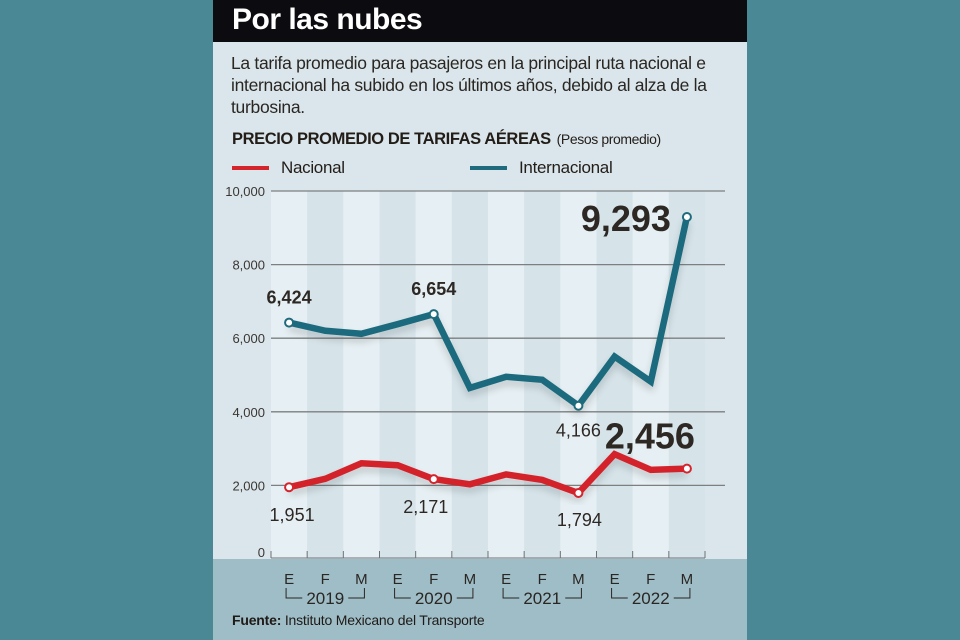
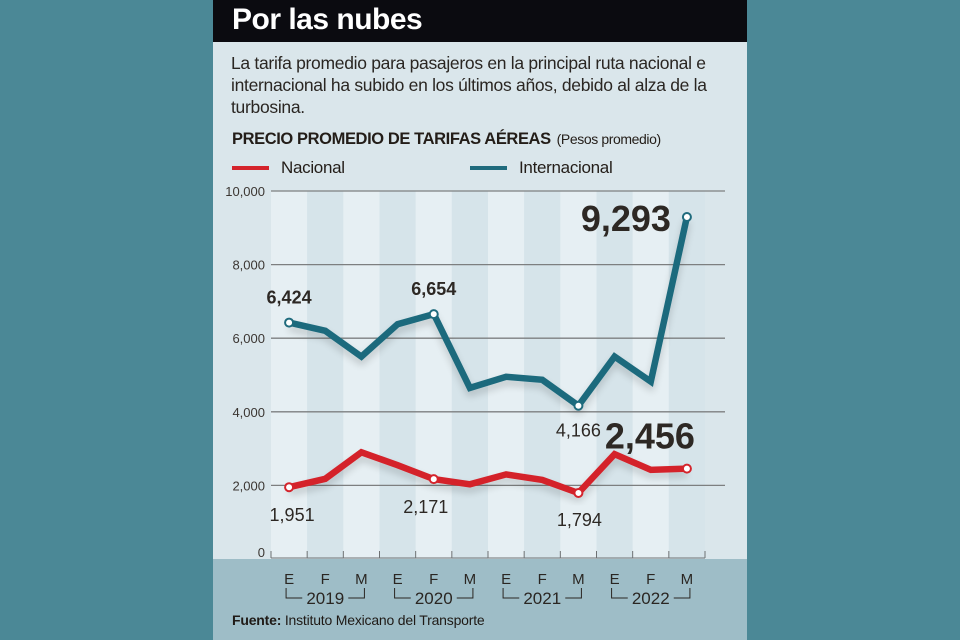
Nacional/M 2019: 2600 -> 2900
Internacional/M 2019: 6100 -> 5500
